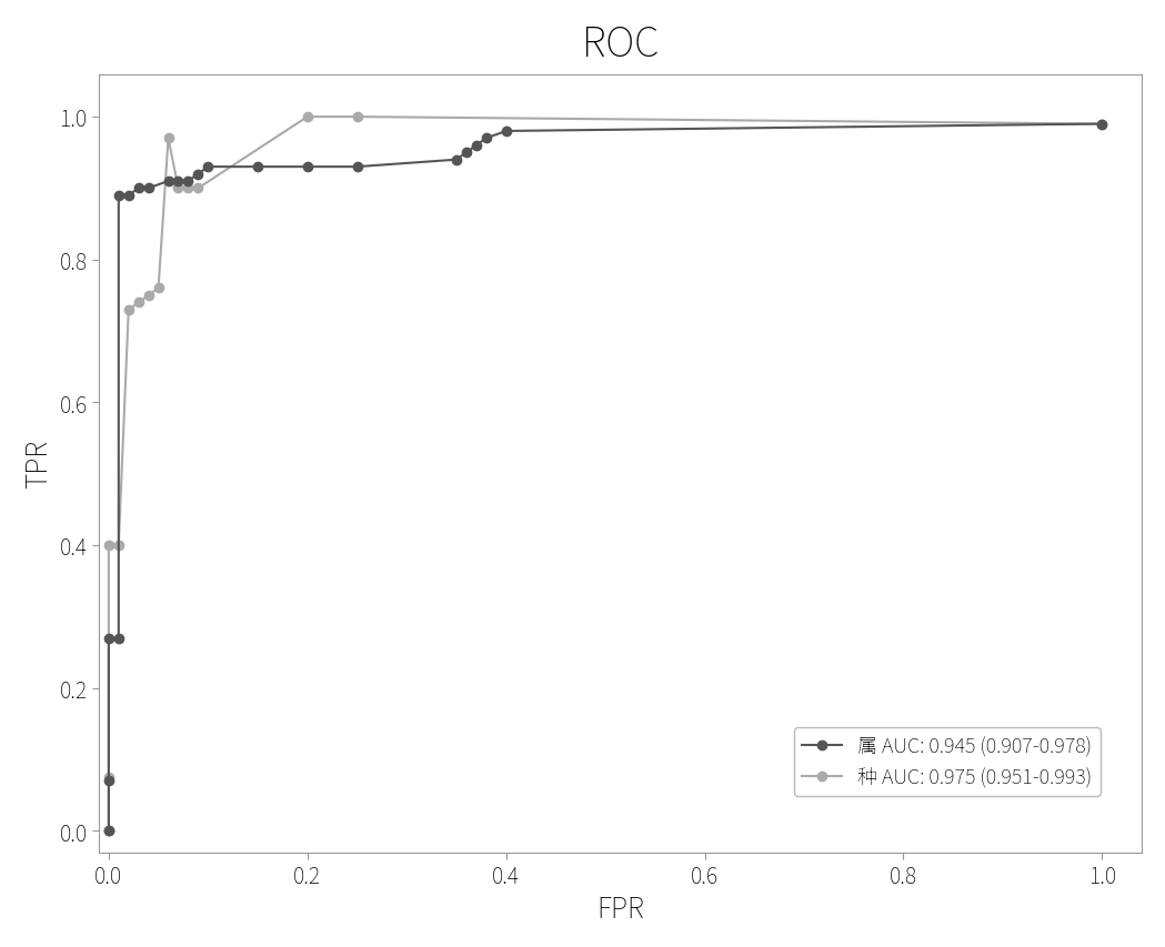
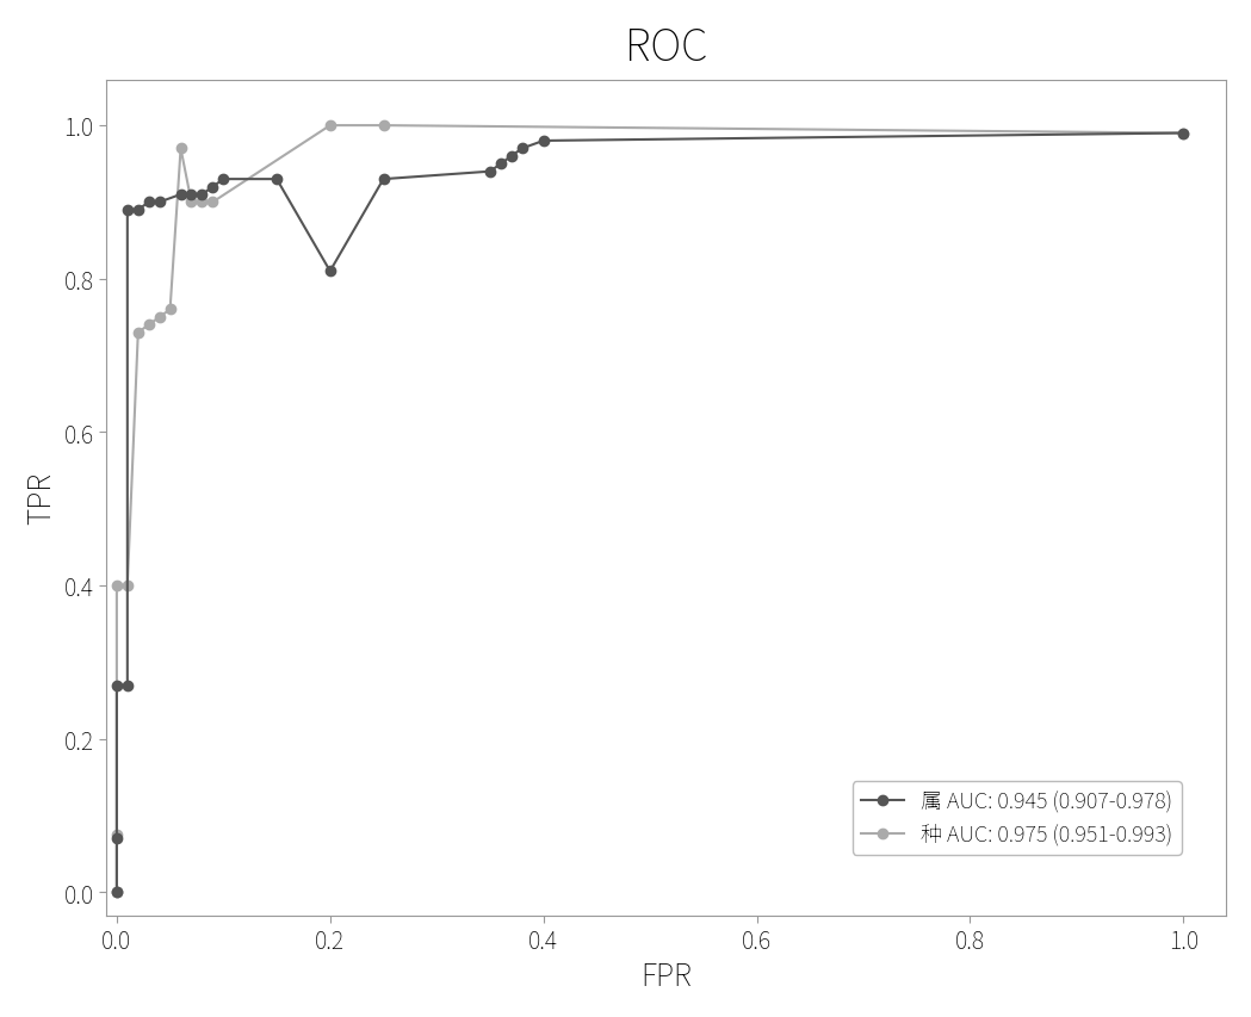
属 AUC: 0.945 (0.907-0.978)/0.2: 0.93 -> 0.81
